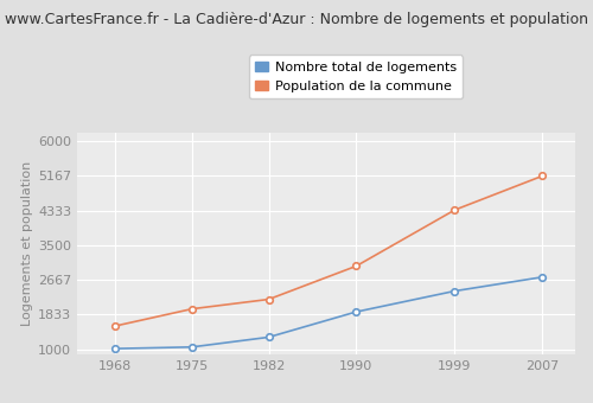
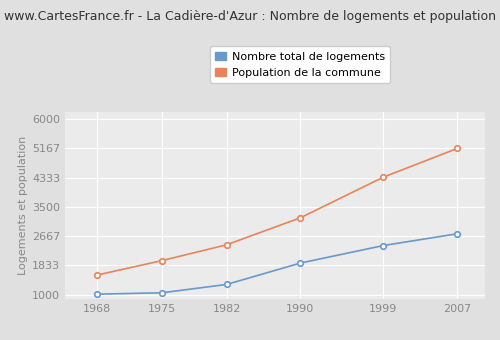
Population de la commune/1982: 2200 -> 2420
Population de la commune/1990: 3000 -> 3190
